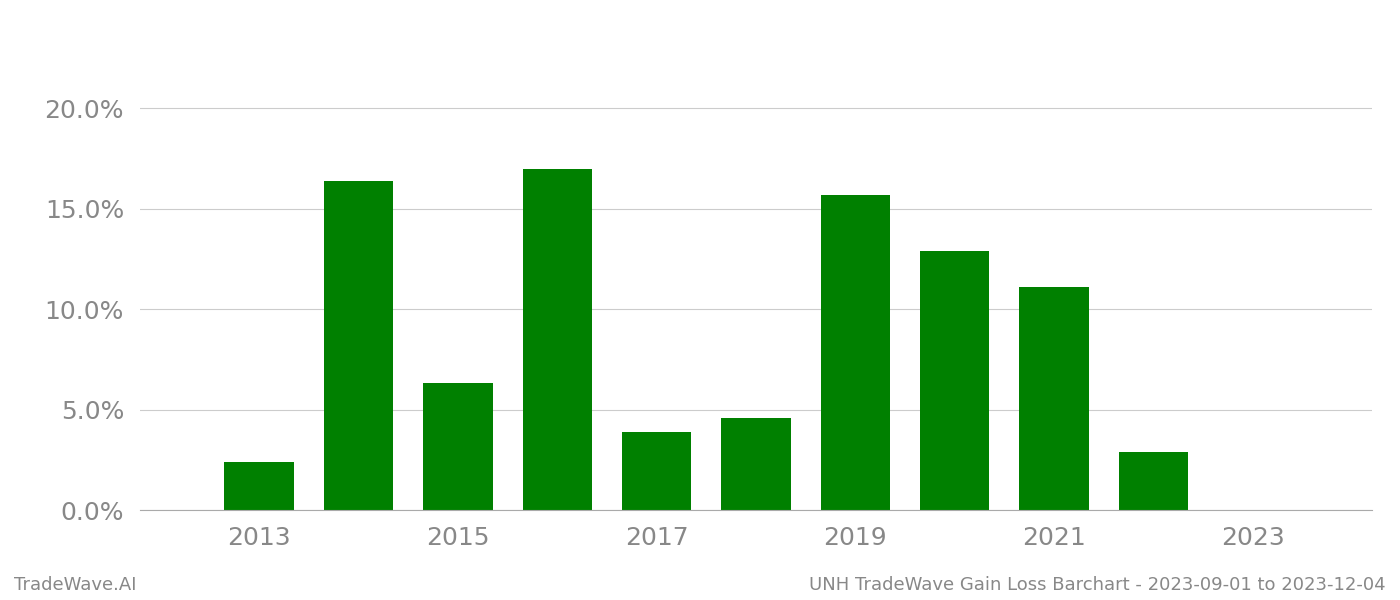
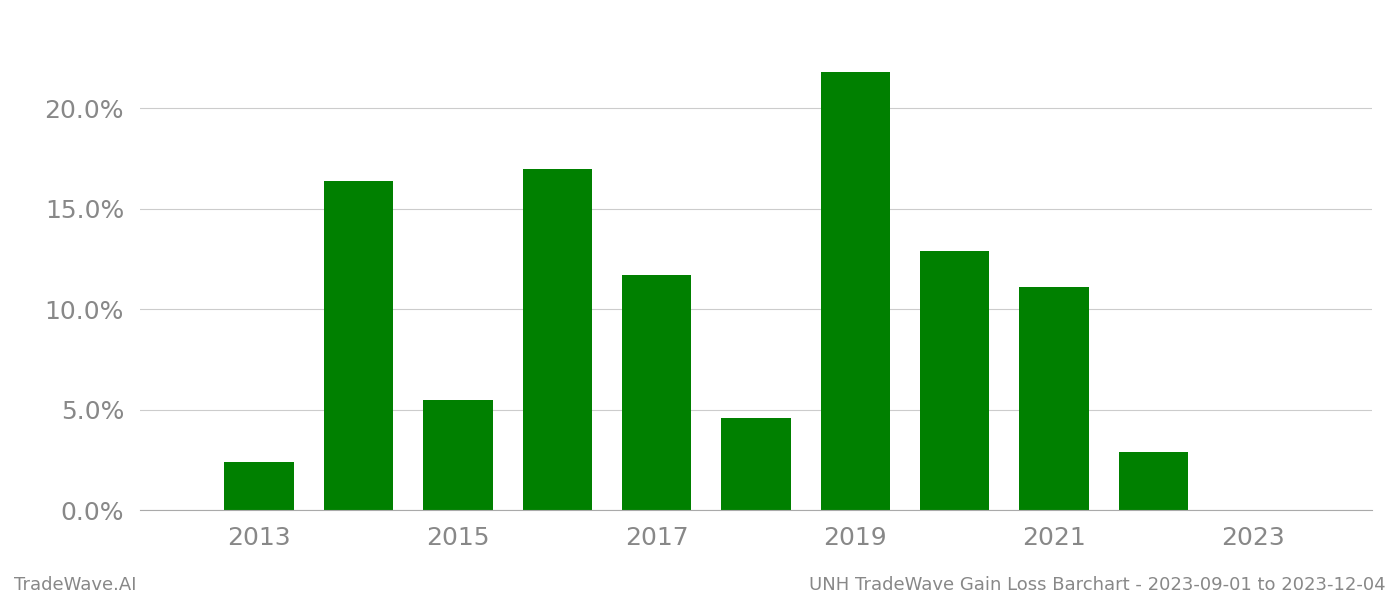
2015: 6.3% -> 5.5%
2017: 3.9% -> 11.7%
2019: 15.7% -> 21.8%
